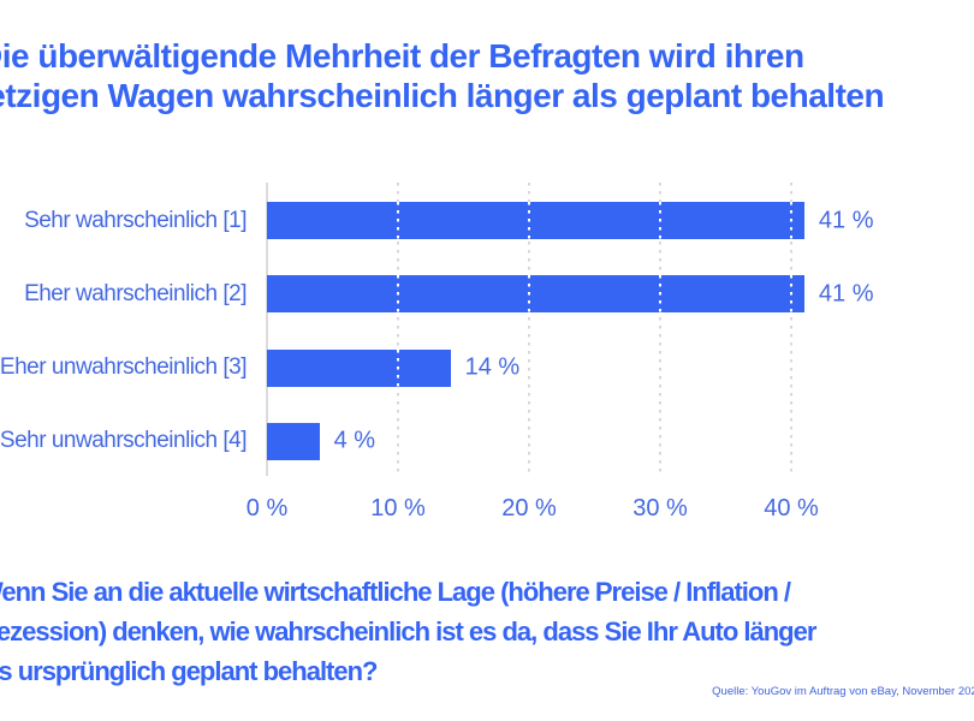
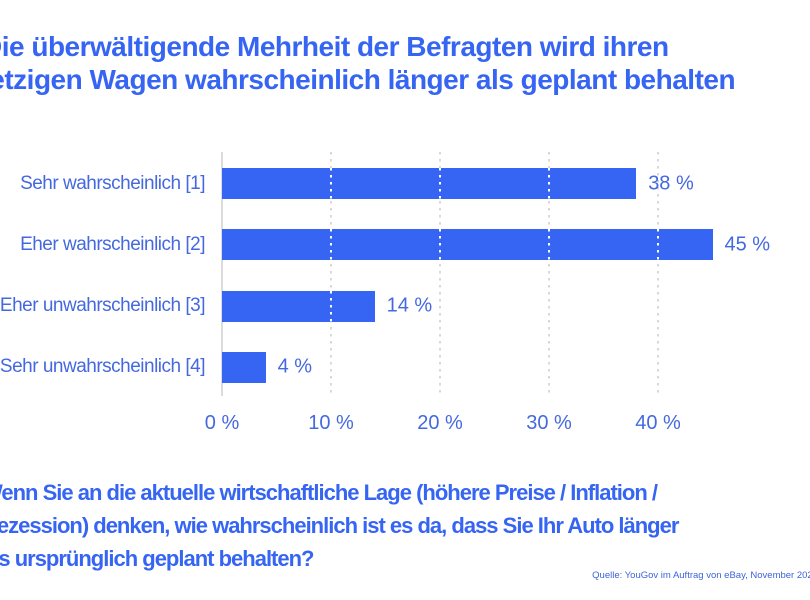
Sehr wahrscheinlich [1]: 41 -> 38
Eher wahrscheinlich [2]: 41 -> 45
